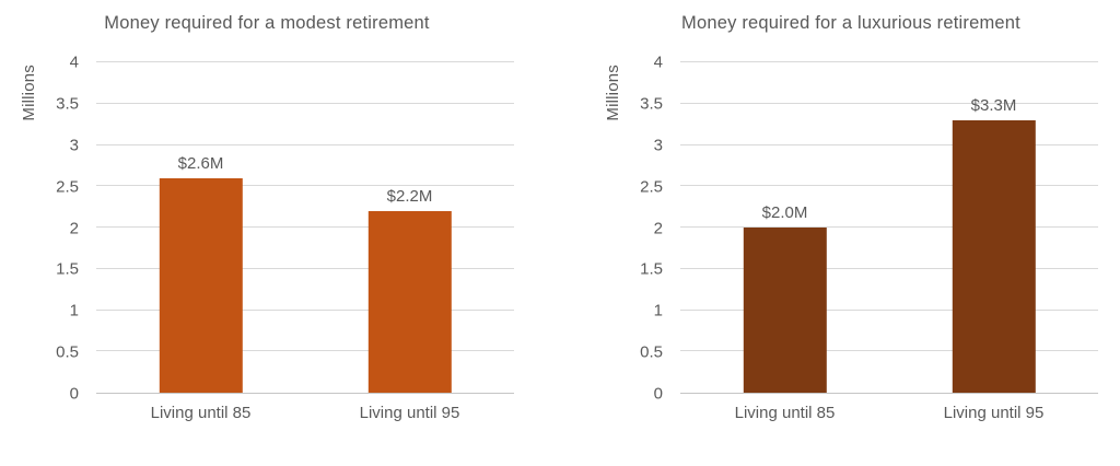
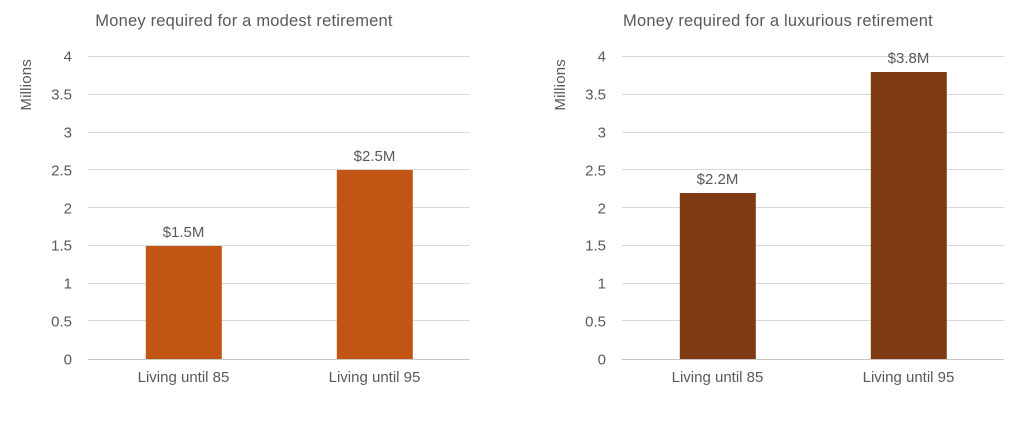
Money required for a modest retirement/Living until 85: $2.6M -> $1.5M
Money required for a modest retirement/Living until 95: $2.2M -> $2.5M
Money required for a luxurious retirement/Living until 85: $2.0M -> $2.2M
Money required for a luxurious retirement/Living until 95: $3.3M -> $3.8M
